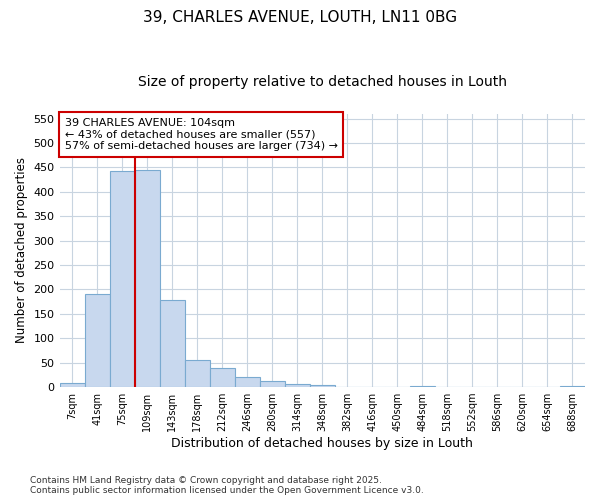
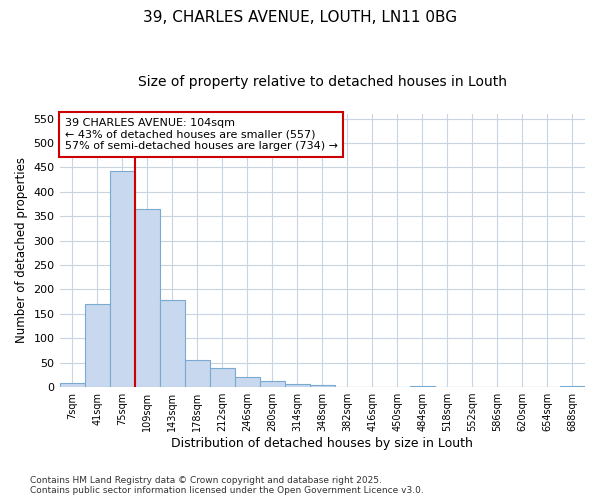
41sqm: 190 -> 170
109sqm: 445 -> 365
